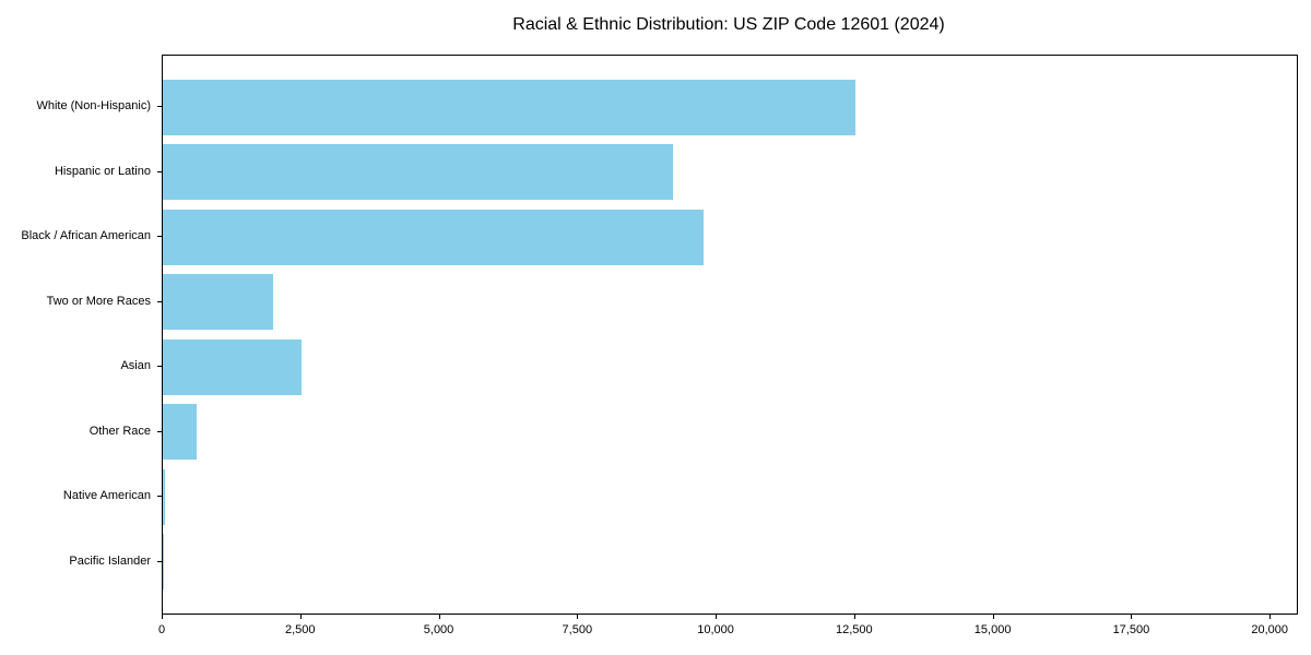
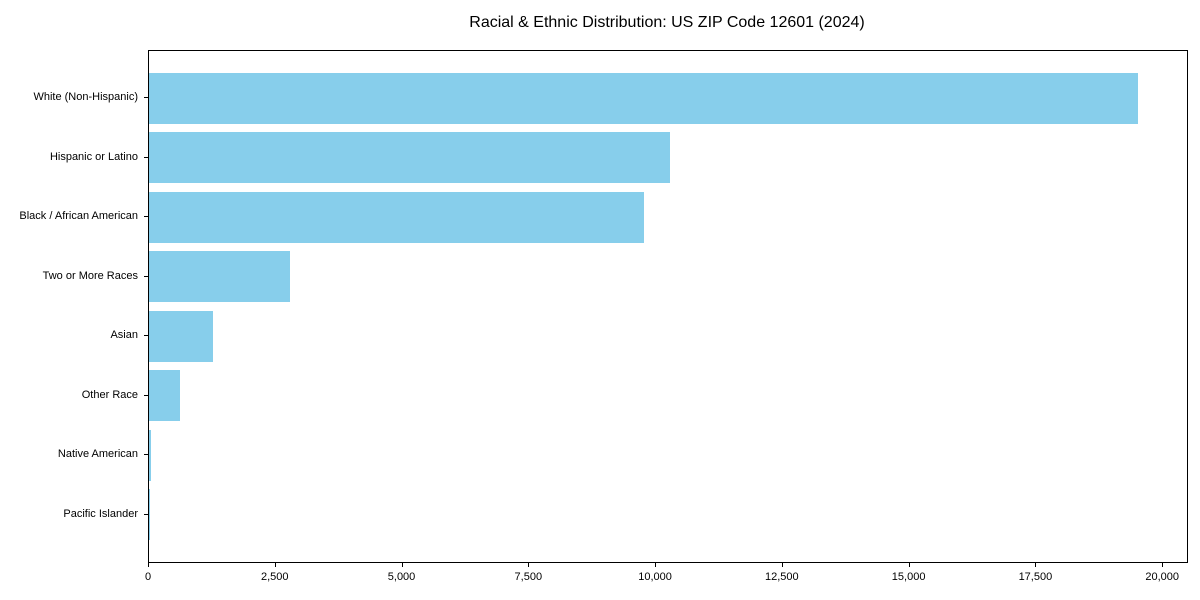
White (Non-Hispanic): 12500 -> 19500
Hispanic or Latino: 9200 -> 10300
Two or More Races: 2000 -> 2800
Asian: 2500 -> 1300
